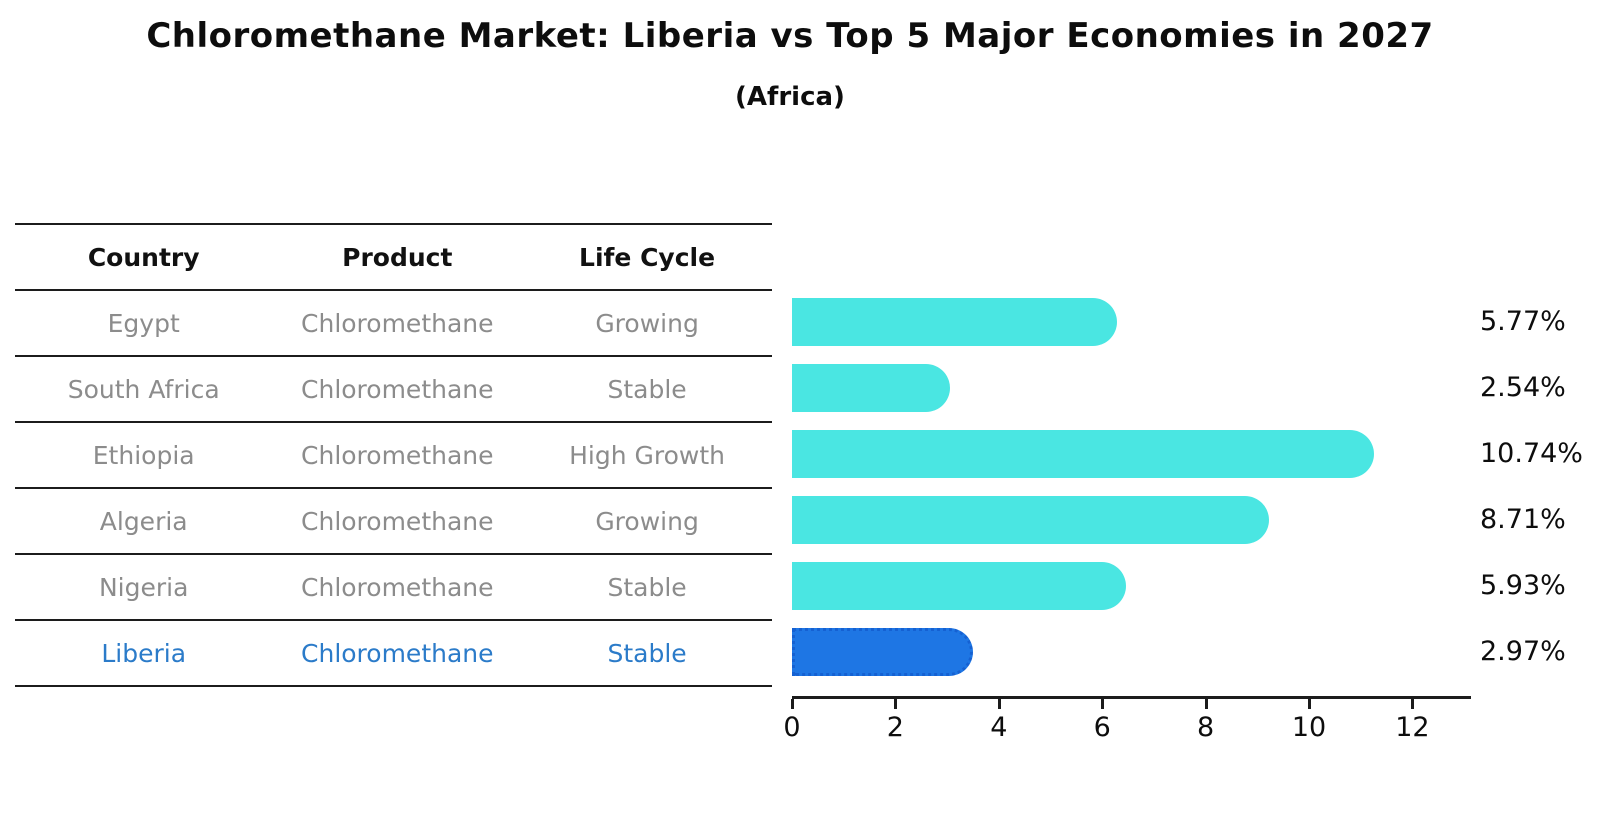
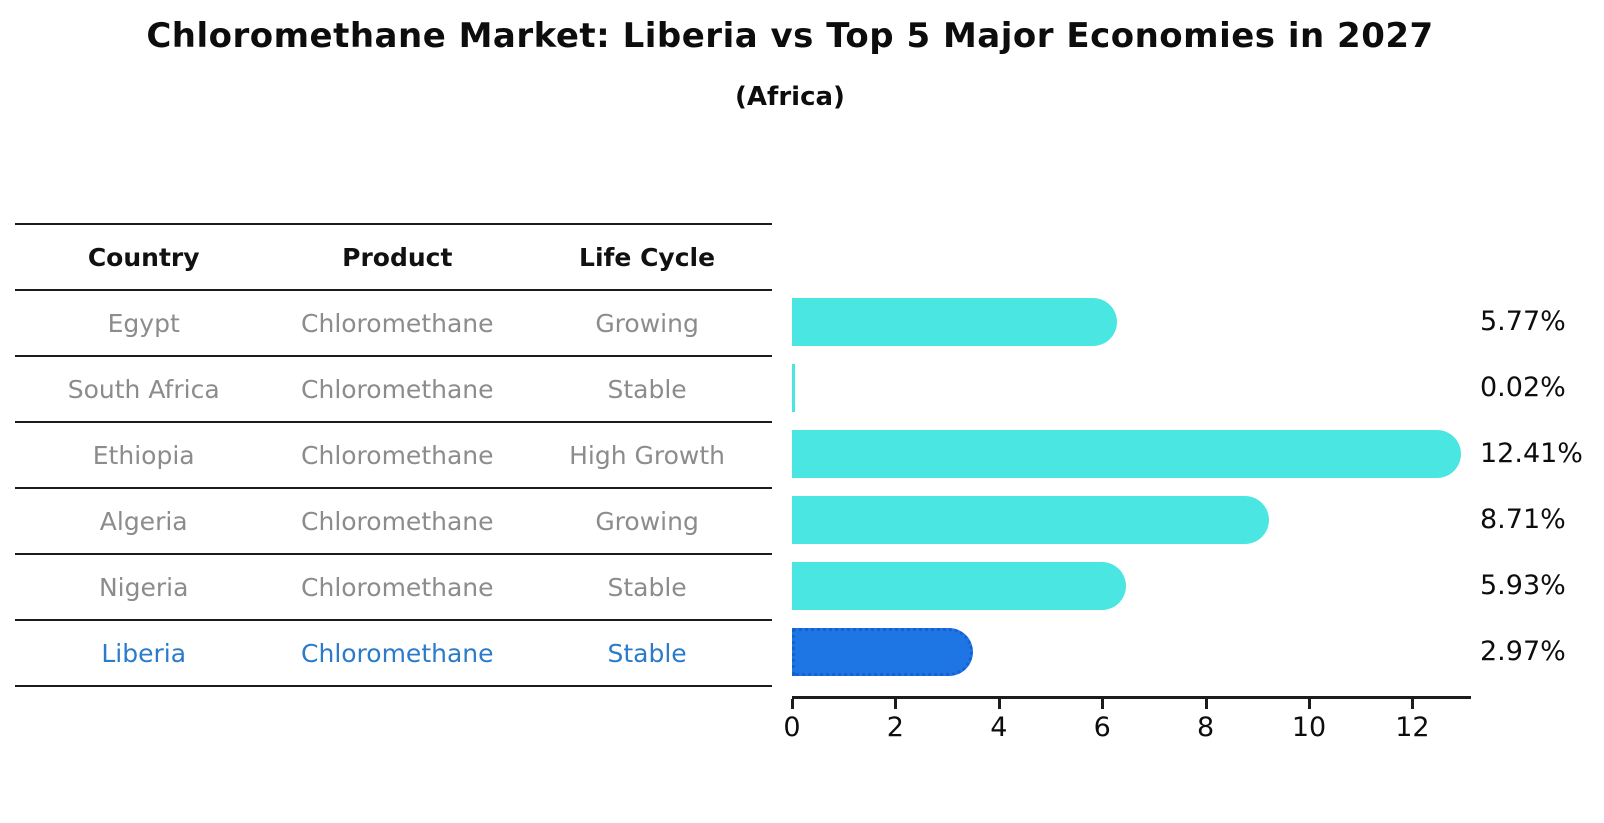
South Africa: 2.54% -> 0.02%
Ethiopia: 10.74% -> 12.41%
